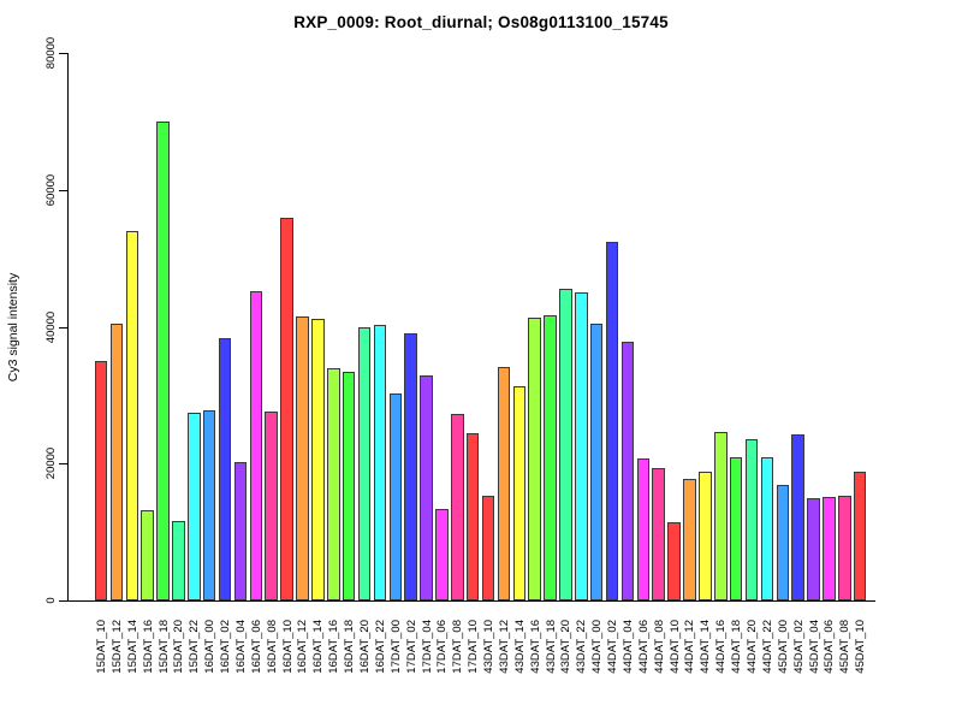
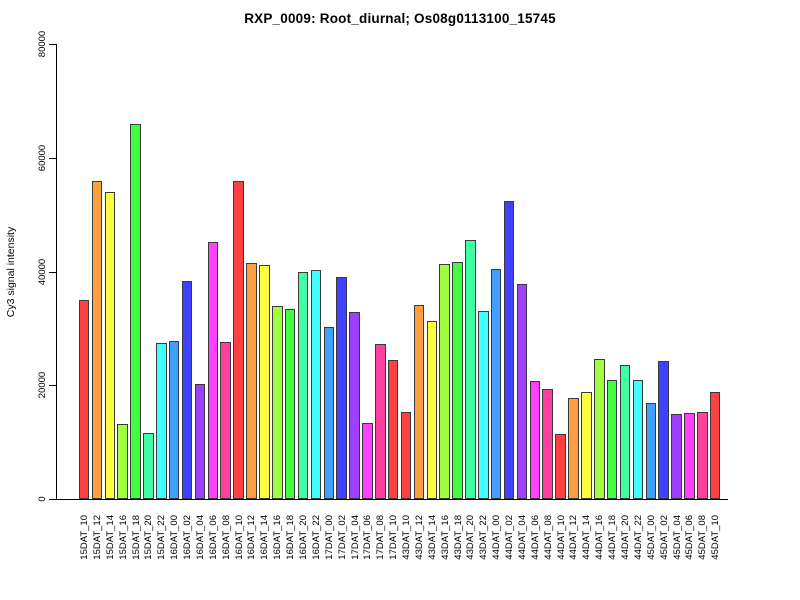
15DAT_12: 40000 -> 56000
15DAT_18: 70000 -> 66000
43DAT_22: 45000 -> 33000
